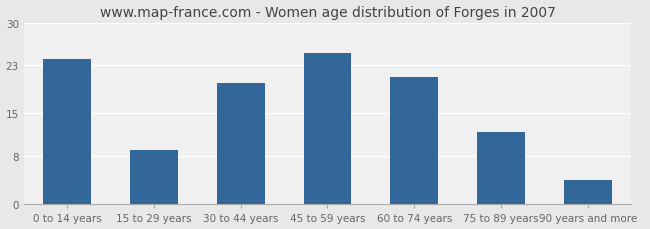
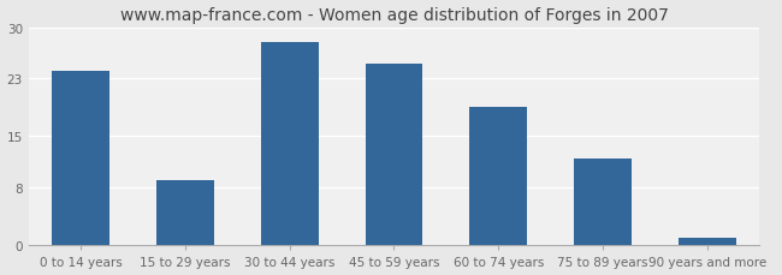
30 to 44 years: 20 -> 28
60 to 74 years: 21 -> 19
90 years and more: 4 -> 1
